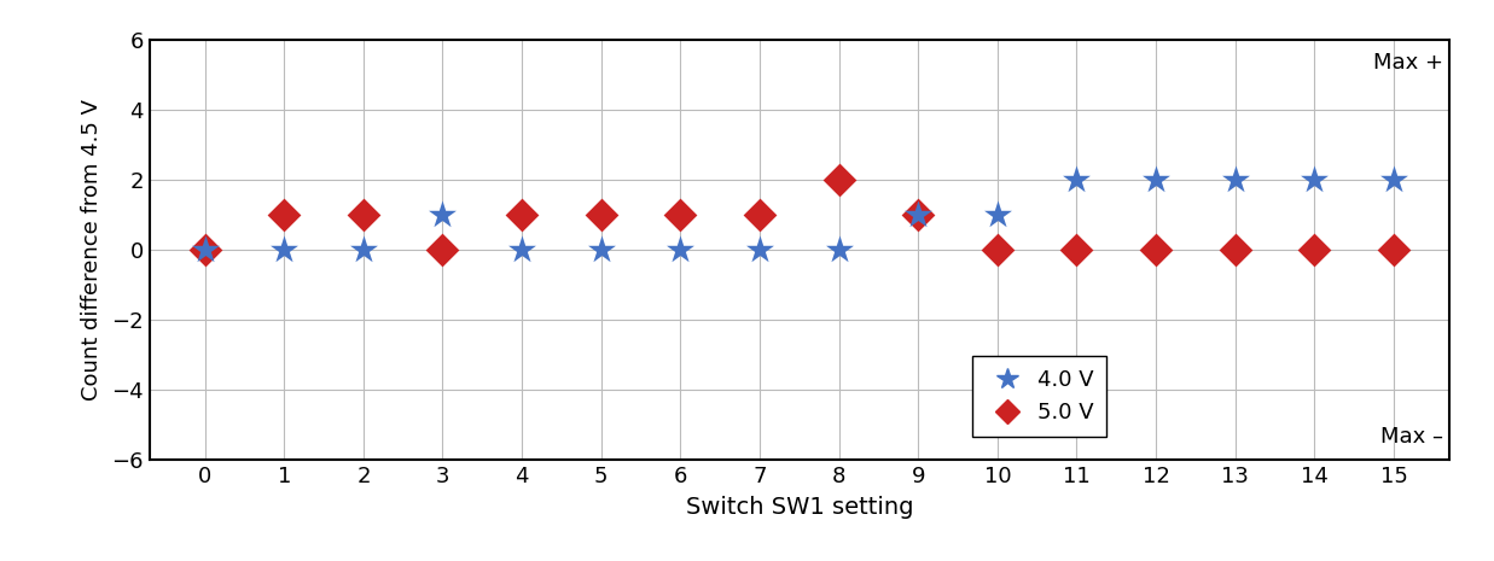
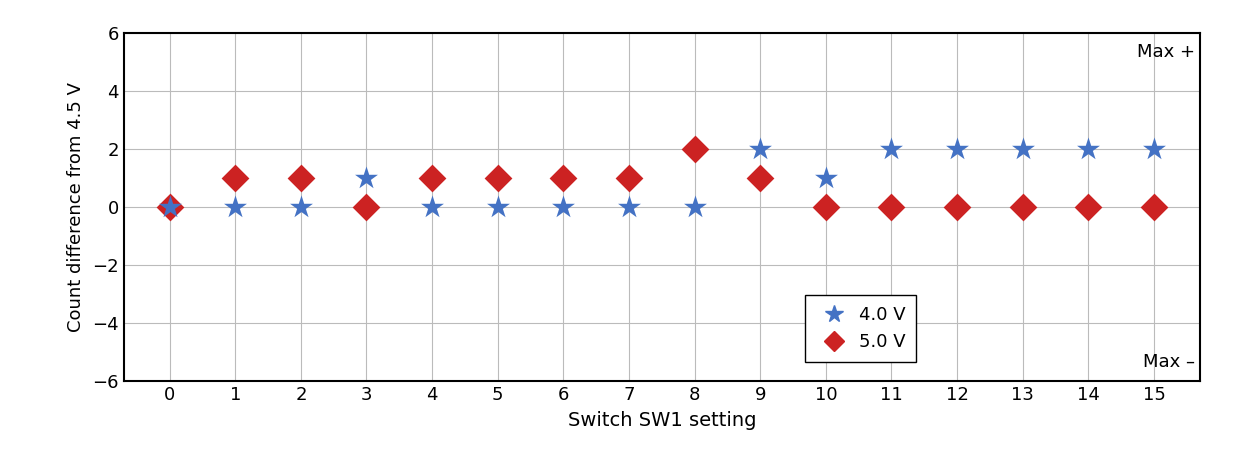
4.0 V/9: 1 -> 2
